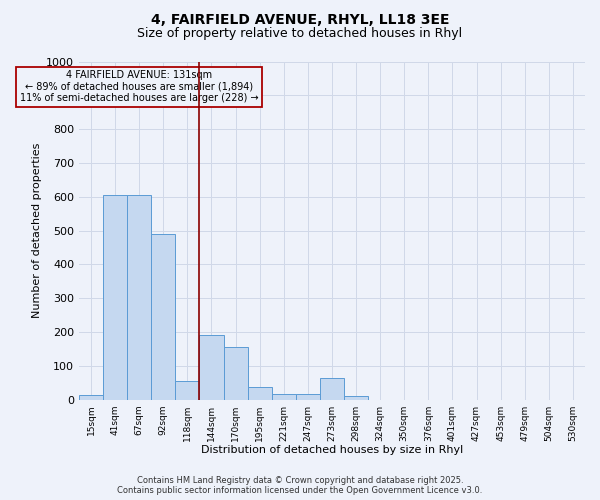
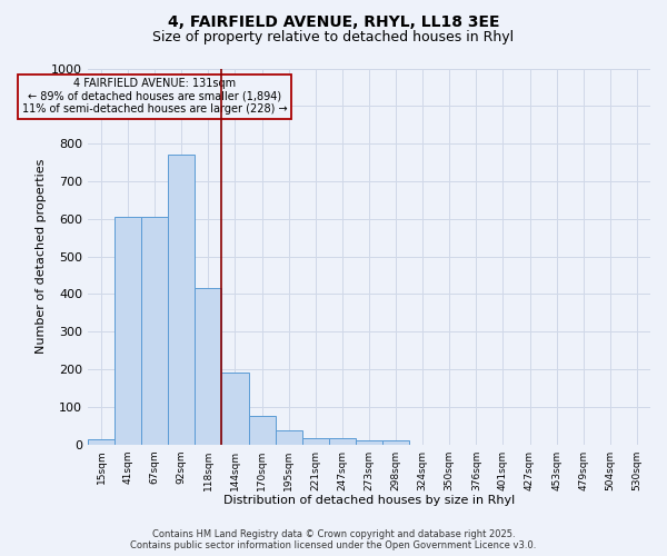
92sqm: 490 -> 770
118sqm: 55 -> 415
170sqm: 155 -> 75
273sqm: 65 -> 12
